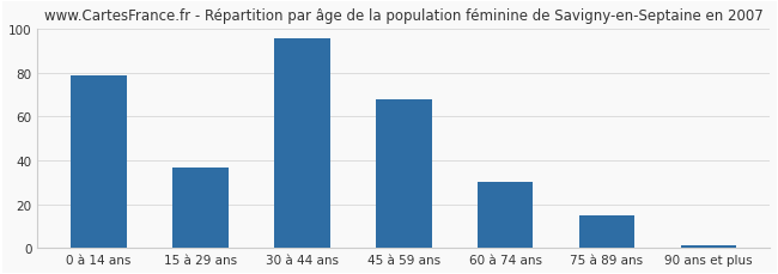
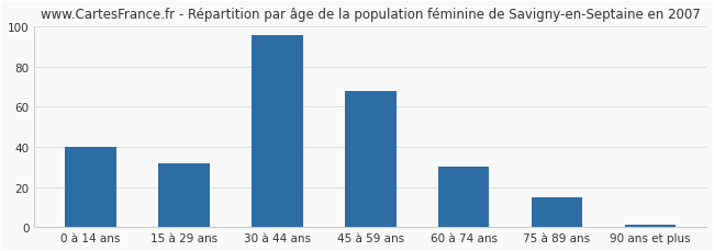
0 à 14 ans: 79 -> 40
15 à 29 ans: 37 -> 32
